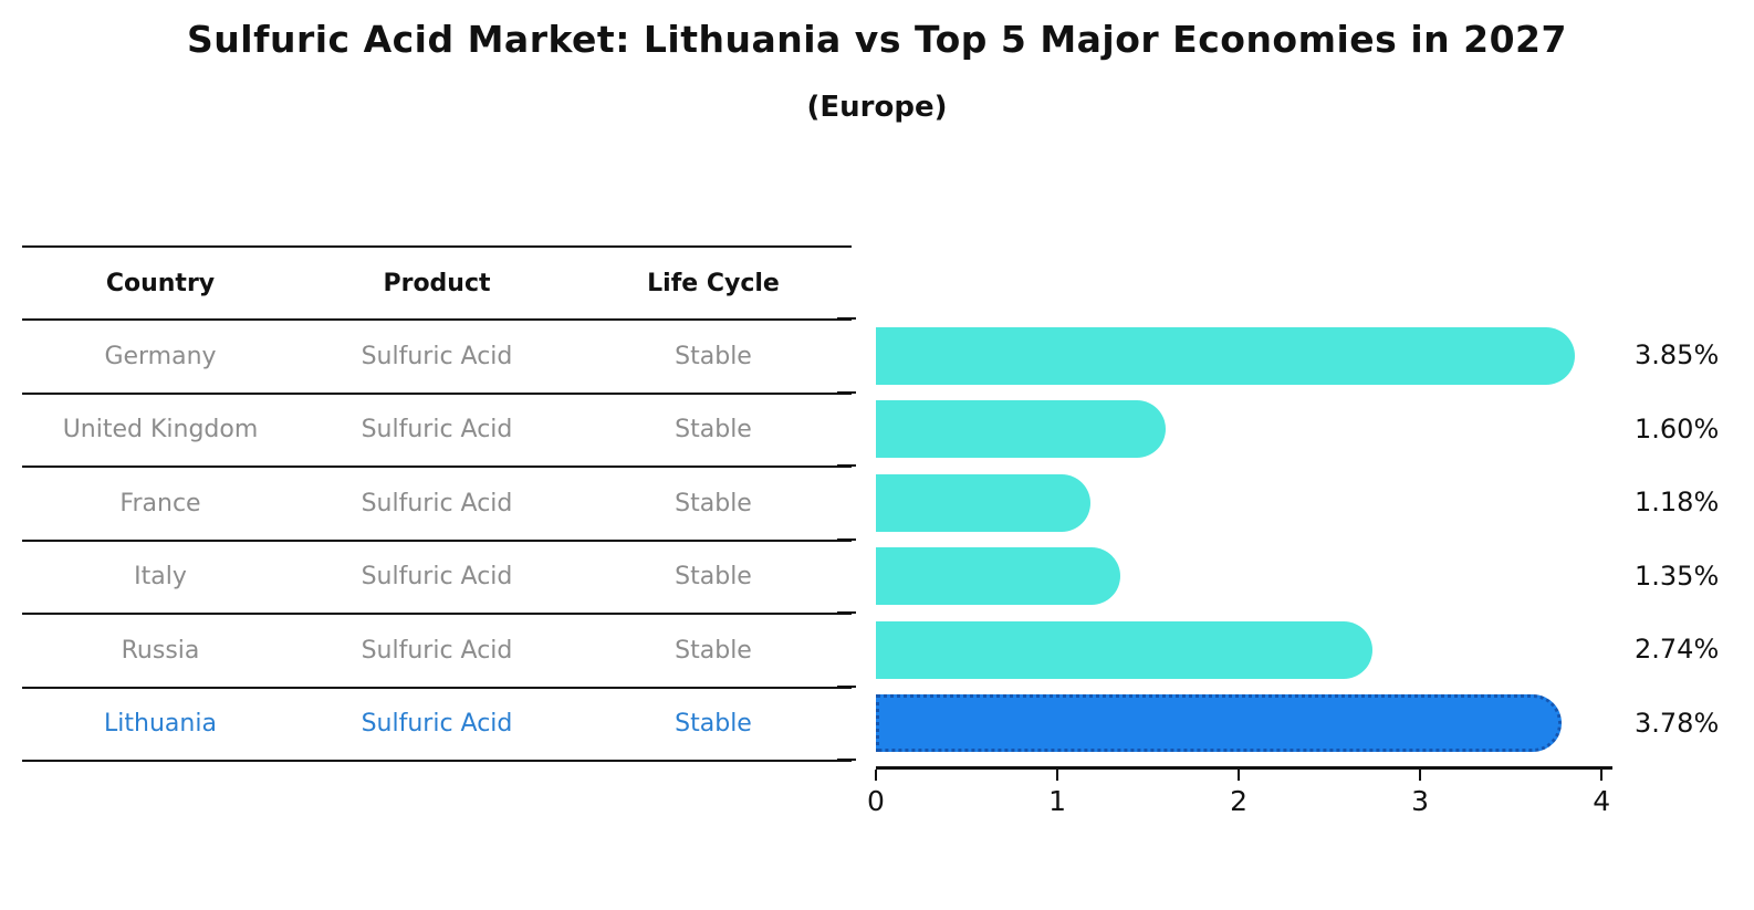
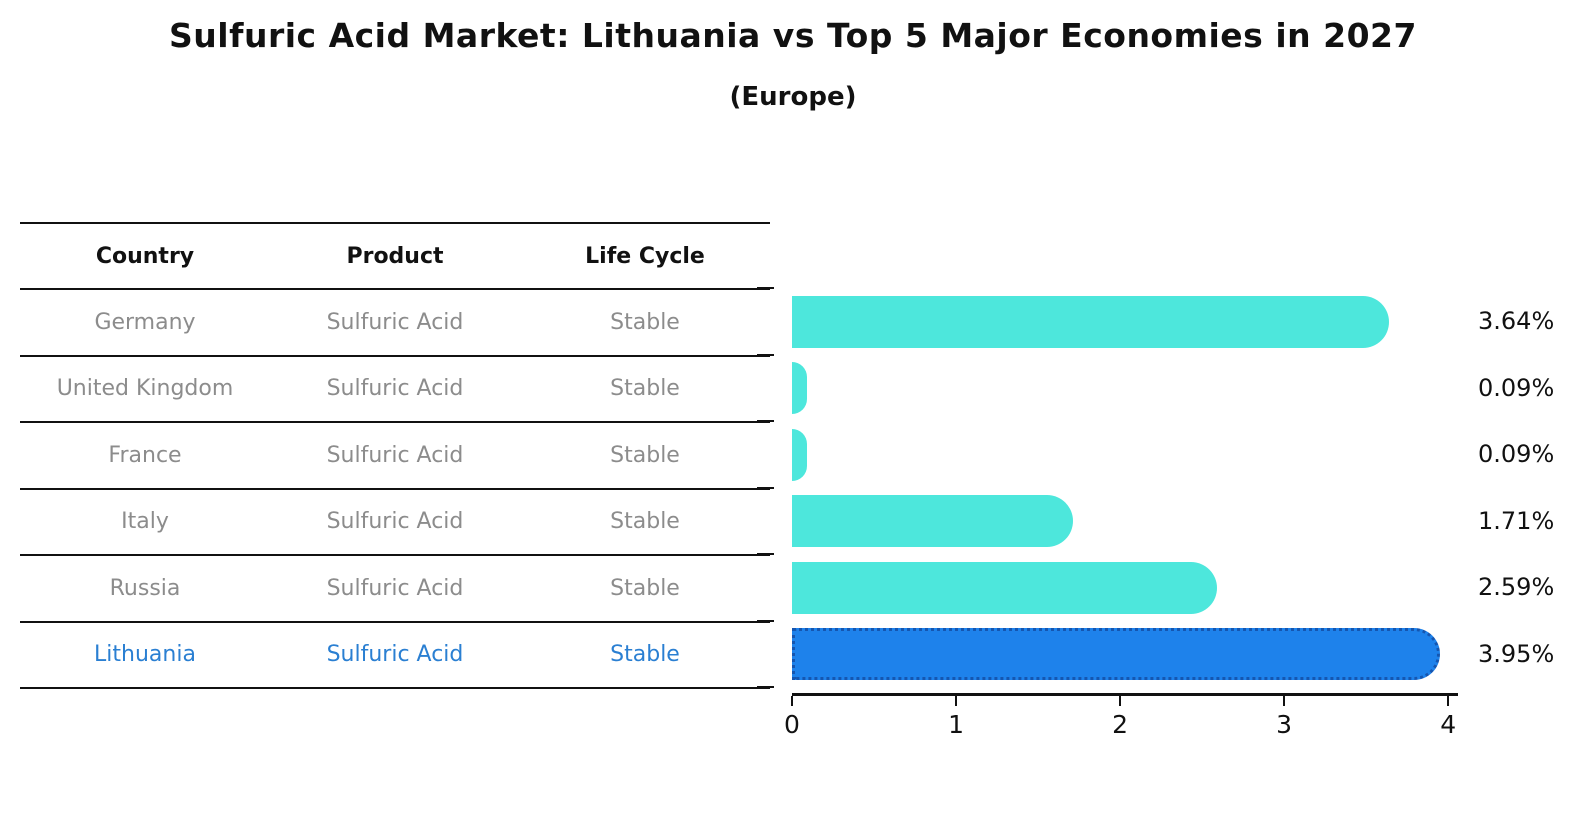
Germany: 3.85% -> 3.64%
United Kingdom: 1.60% -> 0.09%
France: 1.18% -> 0.09%
Italy: 1.35% -> 1.71%
Russia: 2.74% -> 2.59%
Lithuania: 3.78% -> 3.95%
